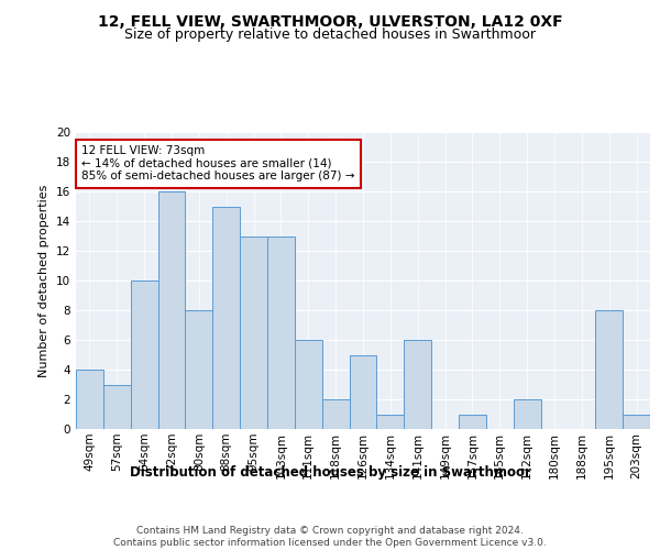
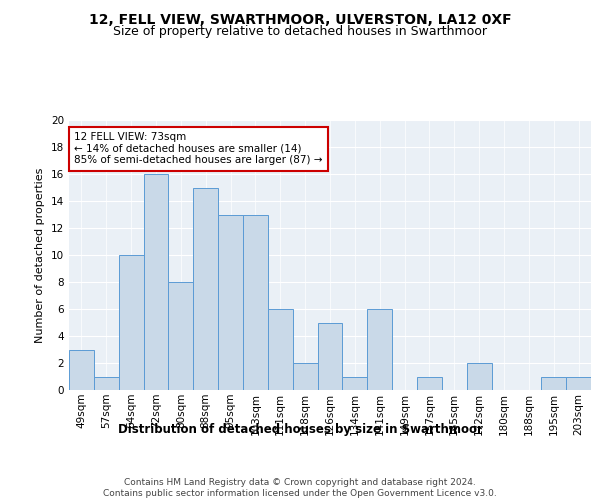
49sqm: 4 -> 3
57sqm: 3 -> 1
195sqm: 8 -> 1
